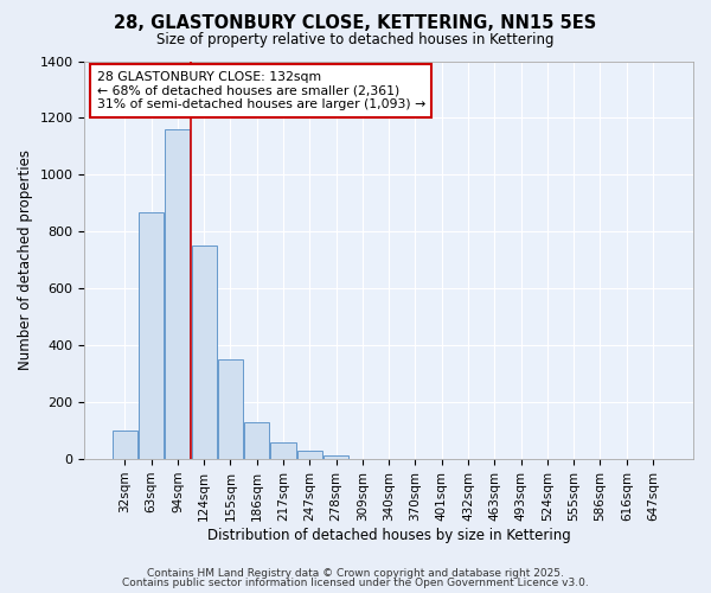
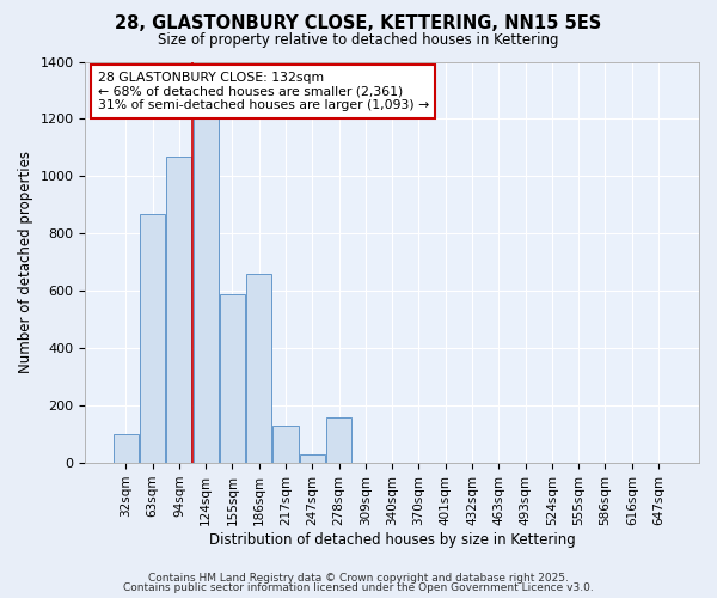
94sqm: 1160 -> 1070
124sqm: 750 -> 1200
155sqm: 350 -> 590
186sqm: 130 -> 660
217sqm: 60 -> 130
278sqm: 15 -> 160
